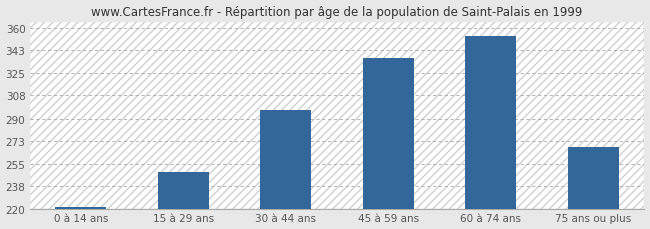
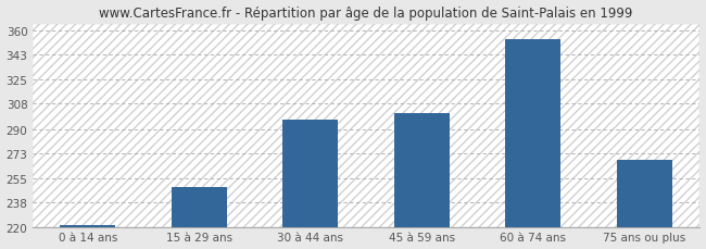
45 à 59 ans: 337 -> 301
